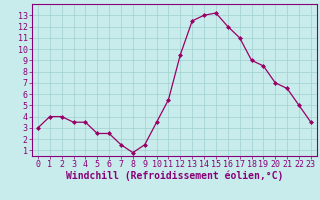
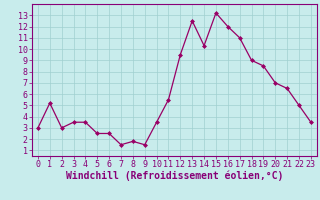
1: 4.0 -> 5.2
2: 4.0 -> 3.0
8: 0.8 -> 1.8
14: 13.0 -> 10.3
